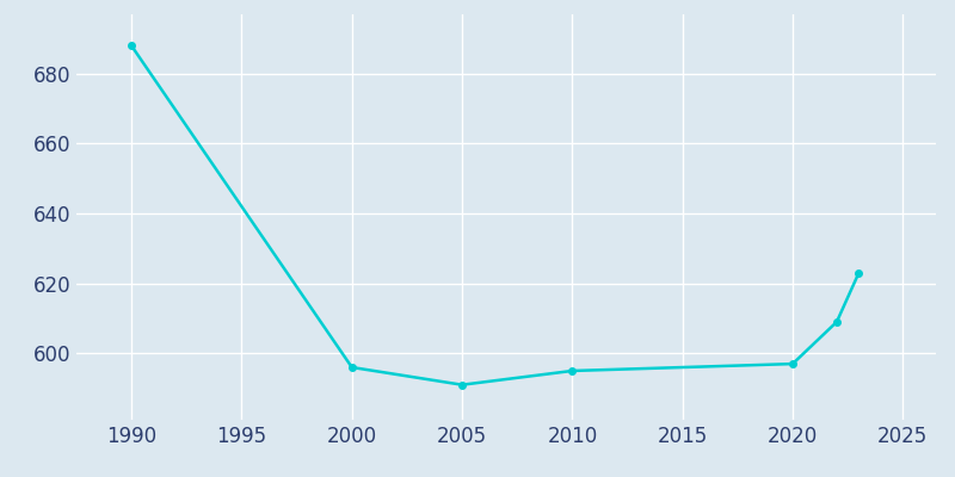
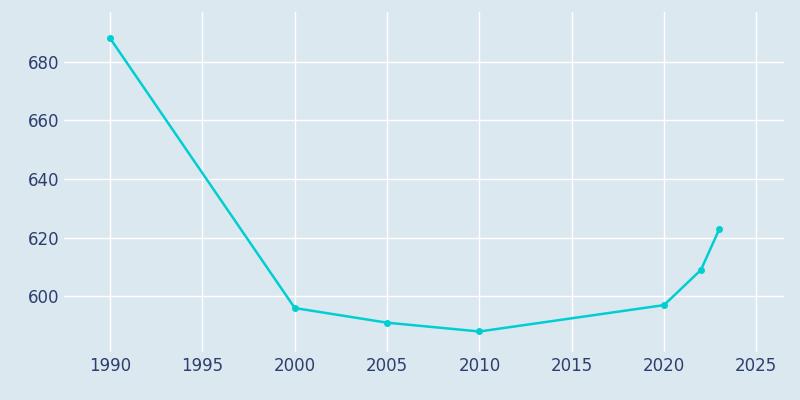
2010: 595 -> 588
